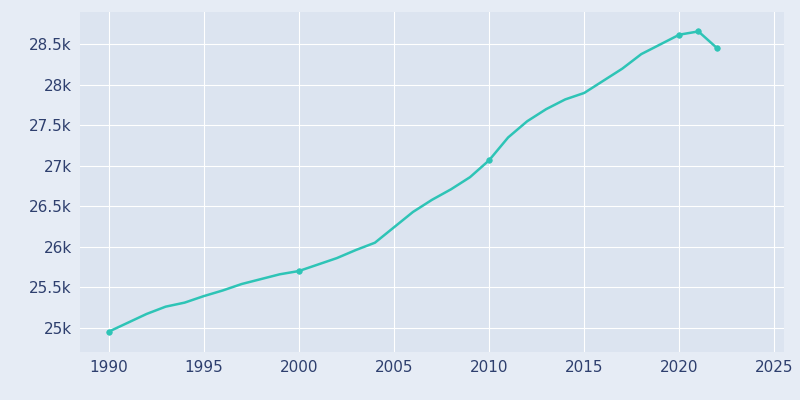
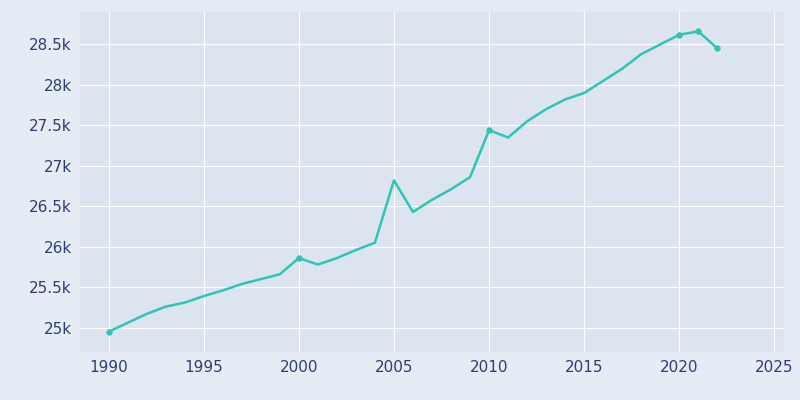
2000: 25.70k -> 25.86k
2005: 26.24k -> 26.82k
2010: 27.07k -> 27.44k
